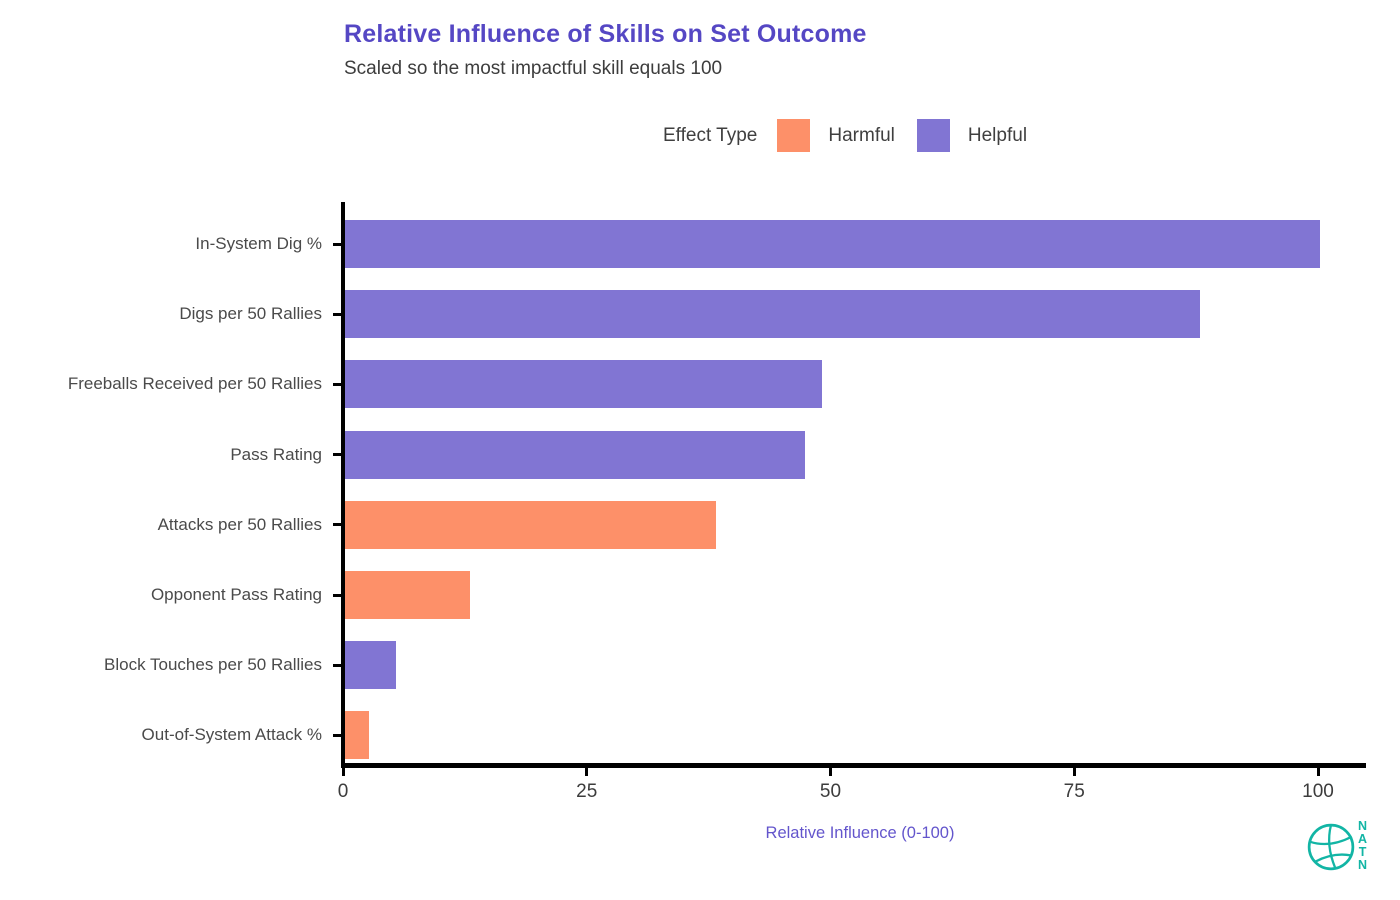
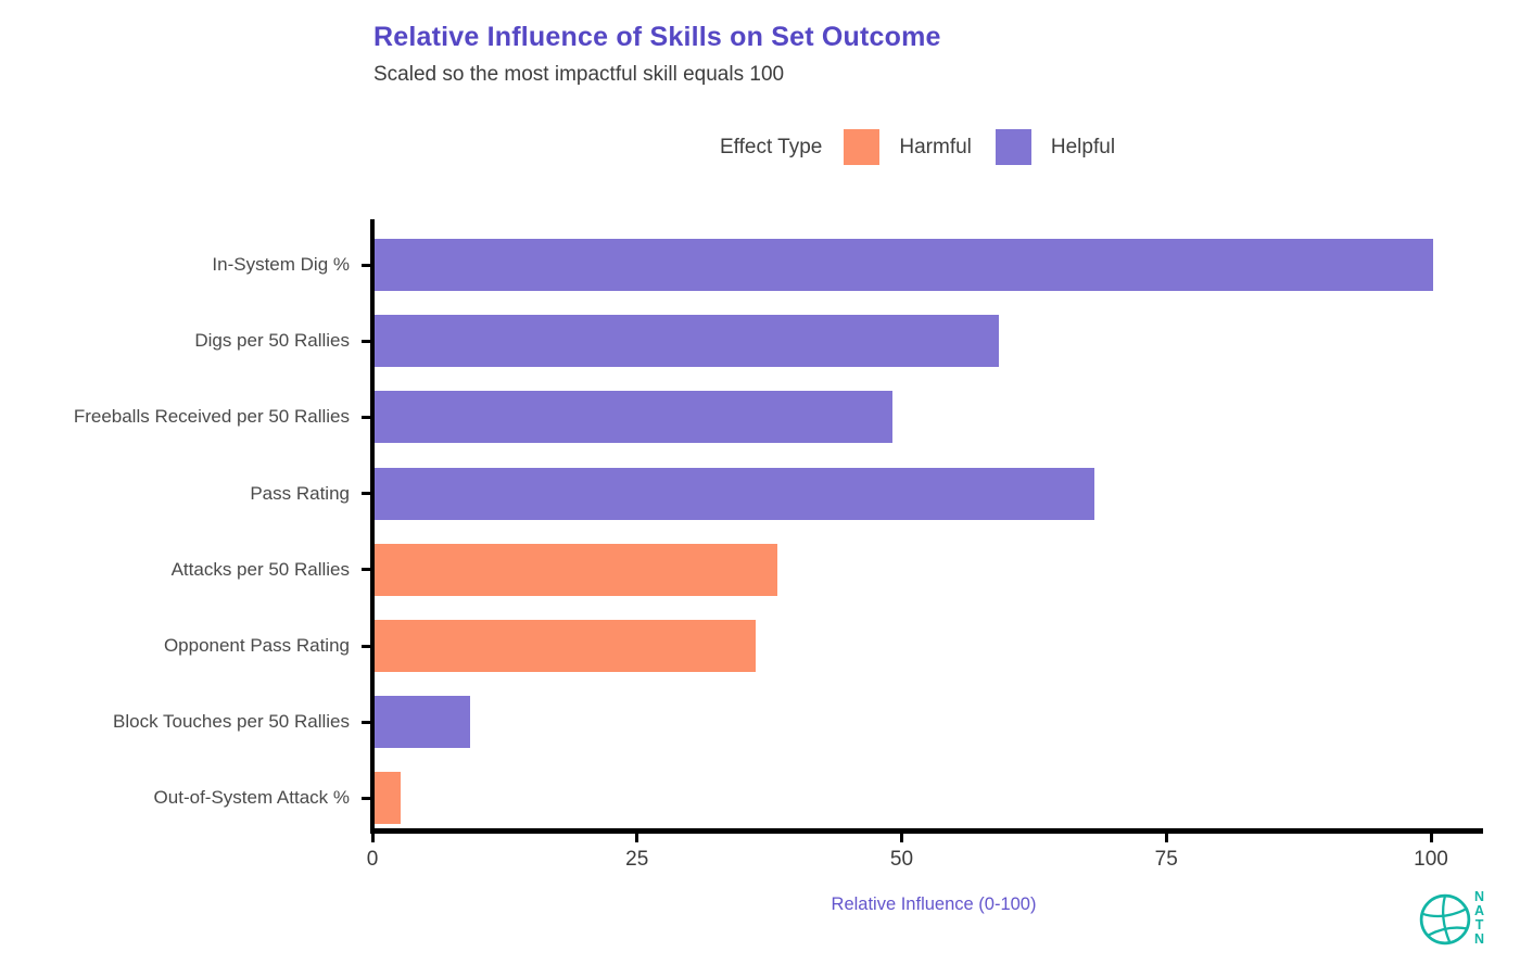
Digs per 50 Rallies: 88 -> 59
Pass Rating: 47 -> 68
Opponent Pass Rating: 13 -> 36
Block Touches per 50 Rallies: 5 -> 9
